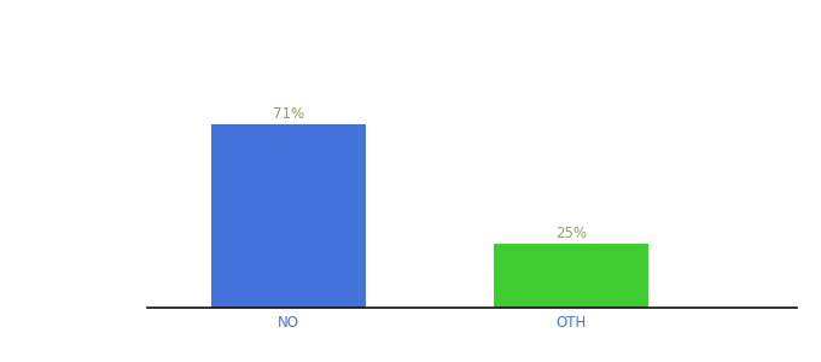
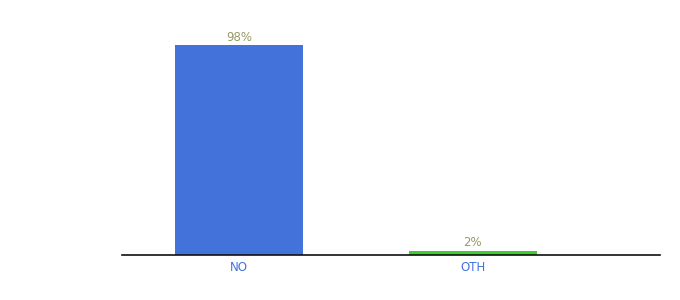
NO: 71% -> 98%
OTH: 25% -> 2%
